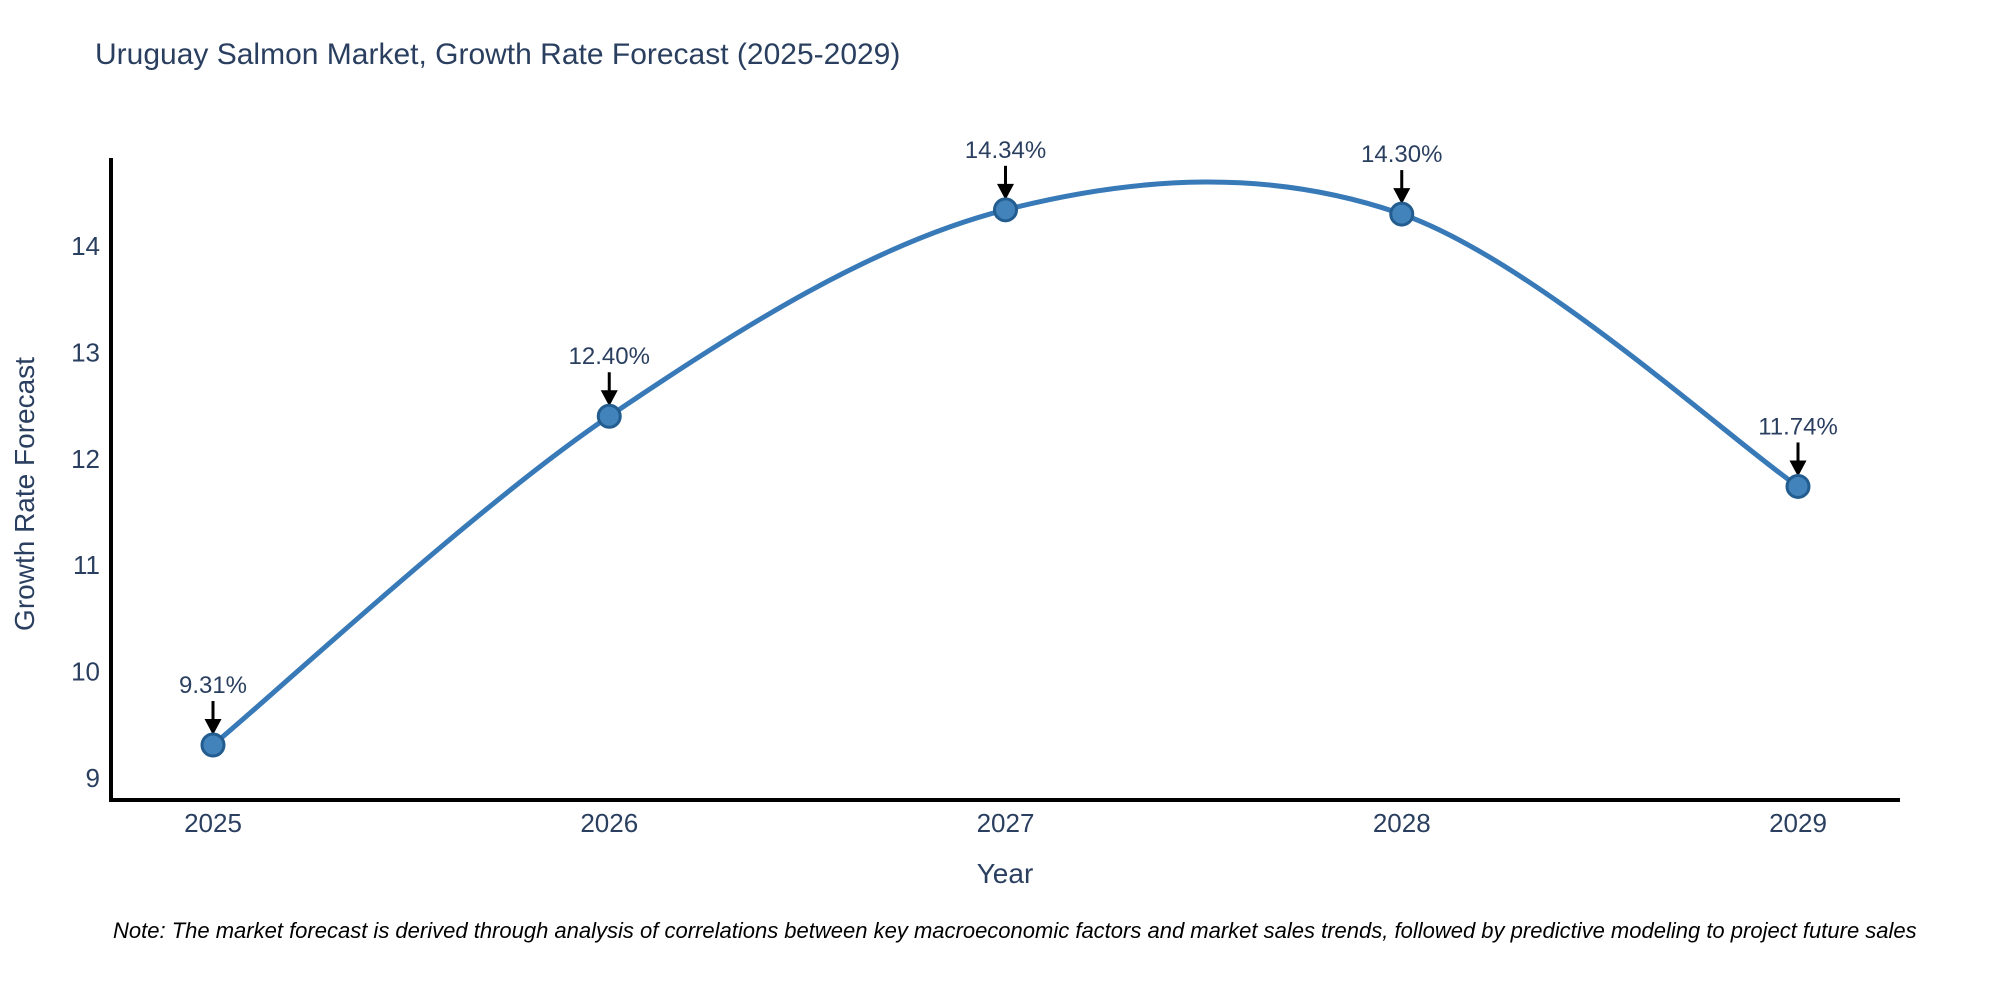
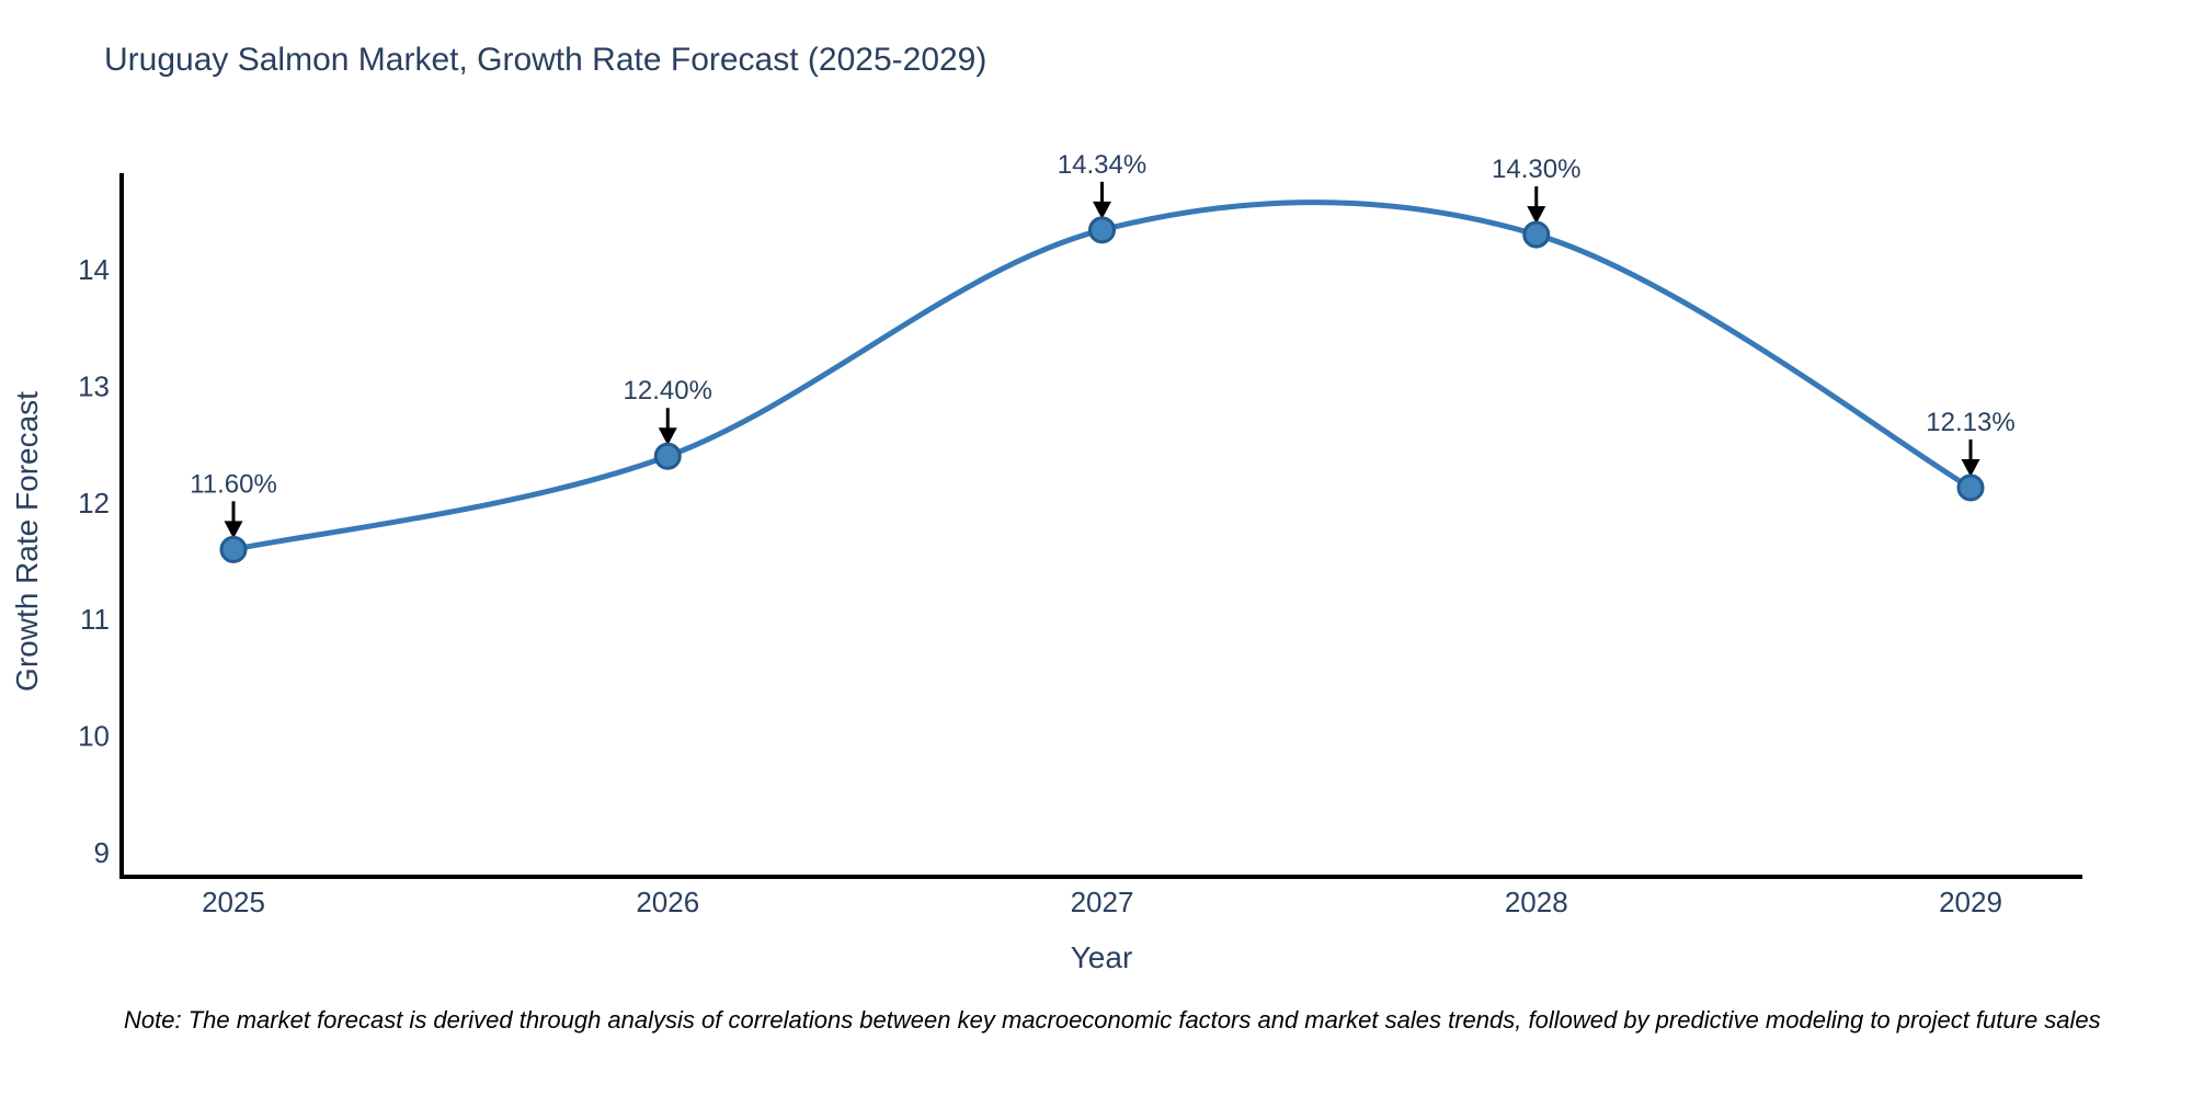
2025: 9.31% -> 11.60%
2029: 11.74% -> 12.13%
